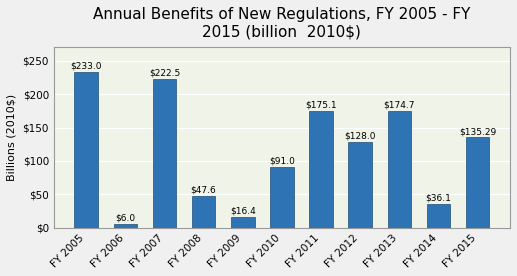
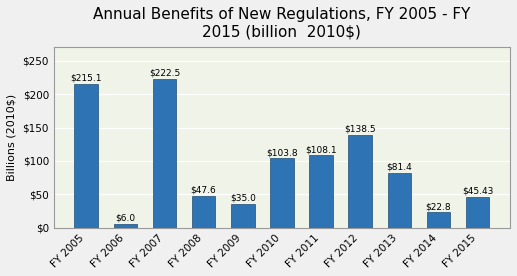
FY 2005: $233.0 -> $215.1
FY 2009: $16.4 -> $35.0
FY 2010: $91.0 -> $103.8
FY 2011: $175.1 -> $108.1
FY 2012: $128.0 -> $138.5
FY 2013: $174.7 -> $81.4
FY 2014: $36.1 -> $22.8
FY 2015: $135.29 -> $45.43
